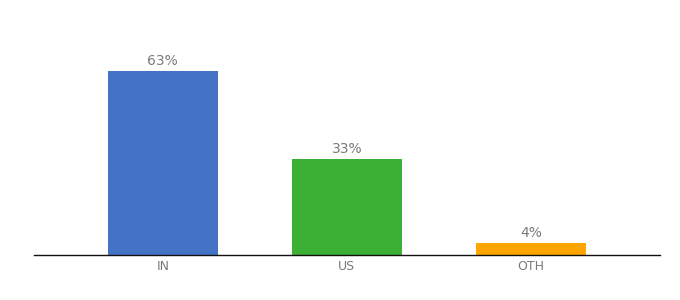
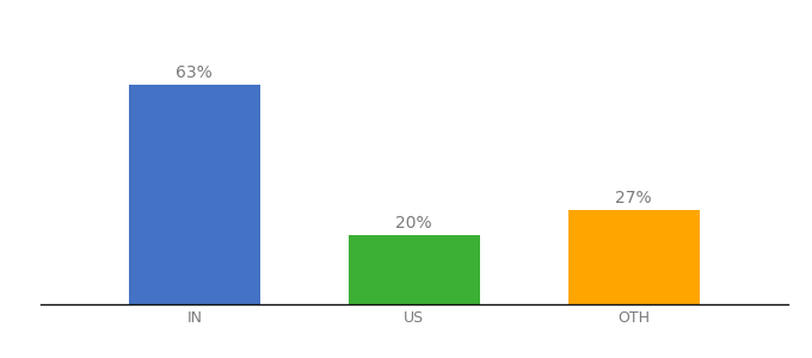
US: 33% -> 20%
OTH: 4% -> 27%
